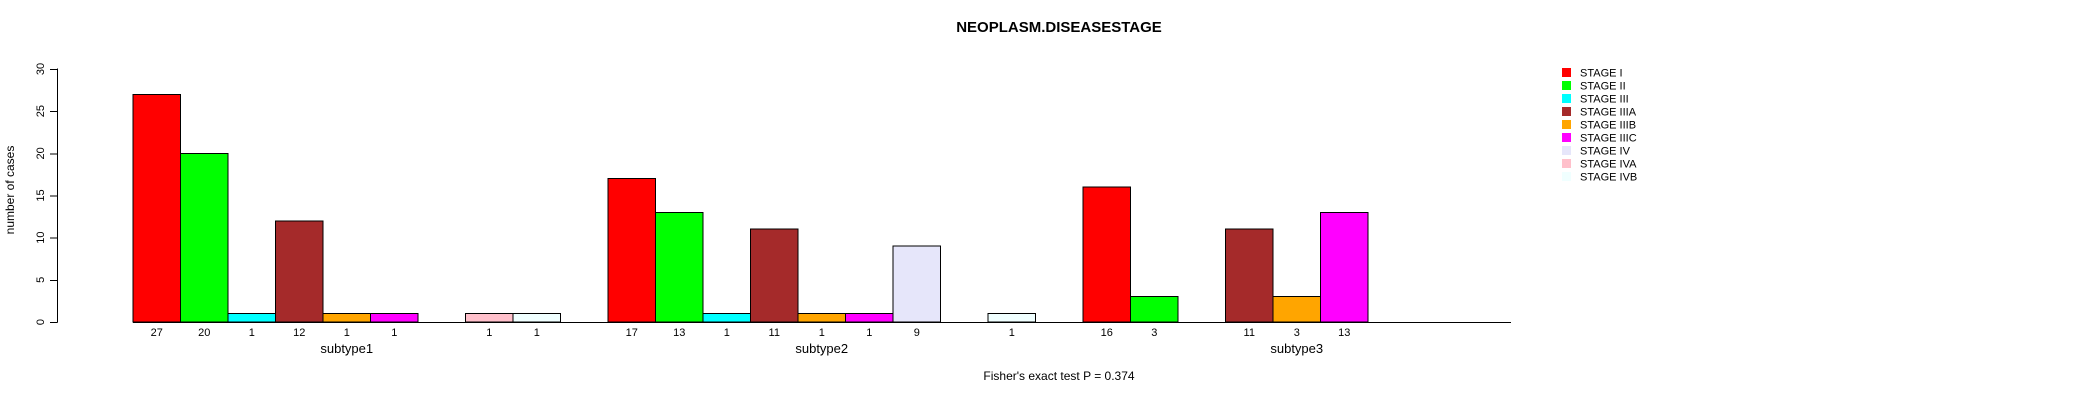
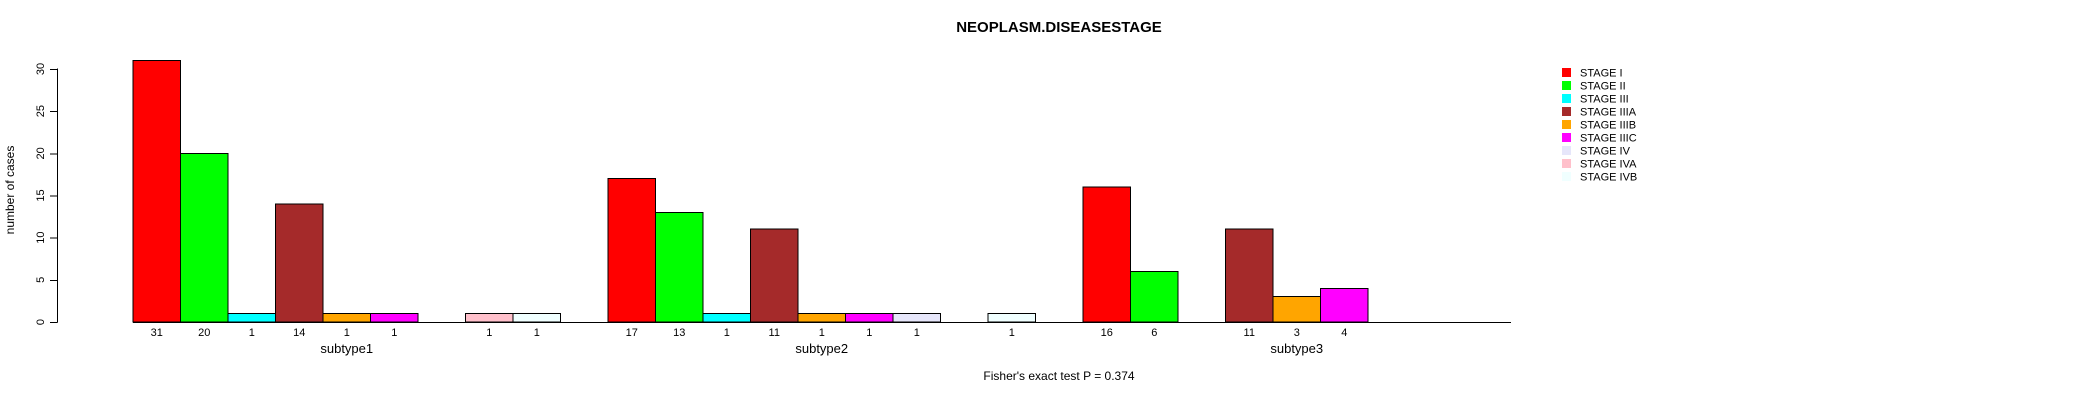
STAGE I/subtype1: 27 -> 31
STAGE IIIA/subtype1: 12 -> 14
STAGE IV/subtype2: 9 -> 1
STAGE II/subtype3: 3 -> 6
STAGE IIIC/subtype3: 13 -> 4
